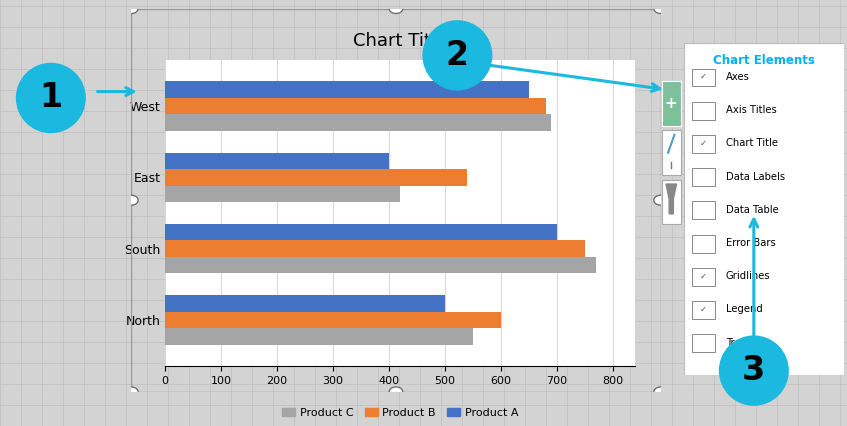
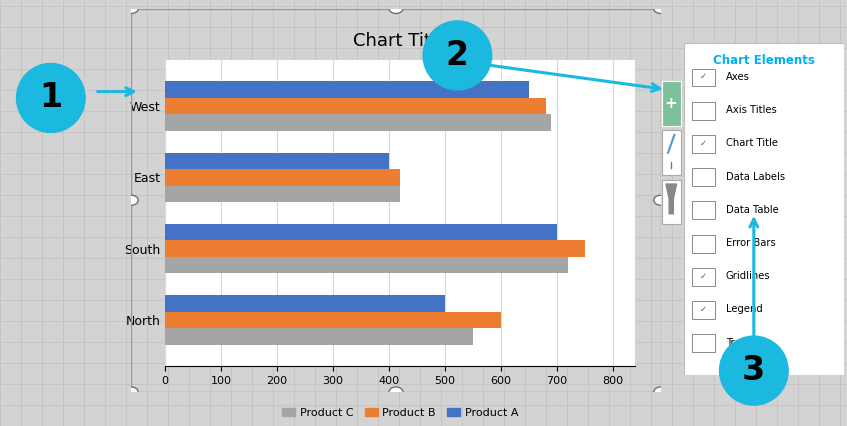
Product B/East: 540 -> 420
Product C/South: 770 -> 720
